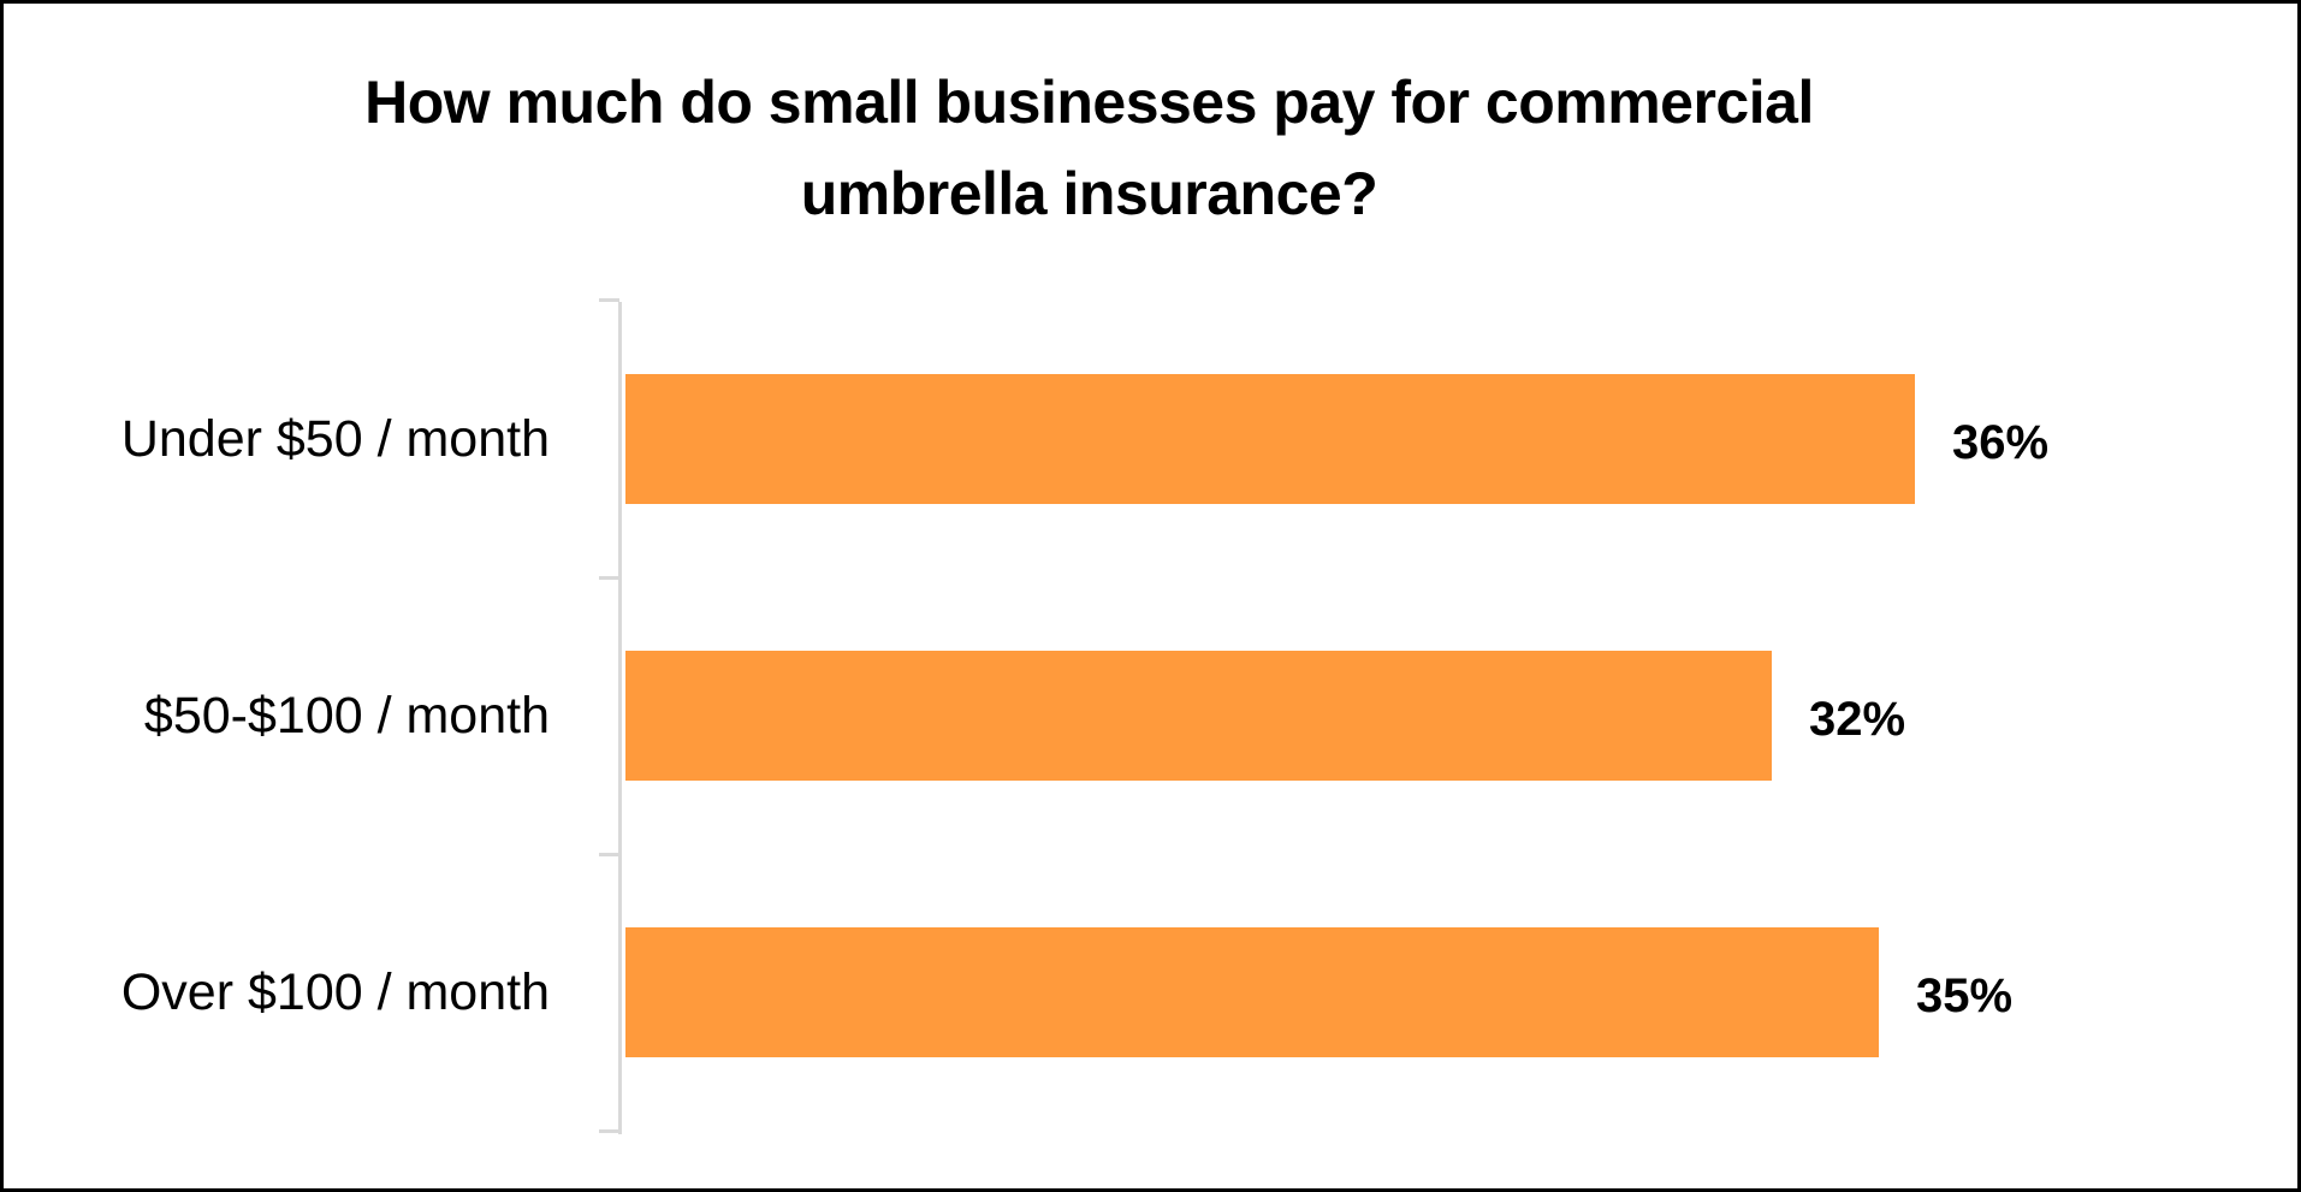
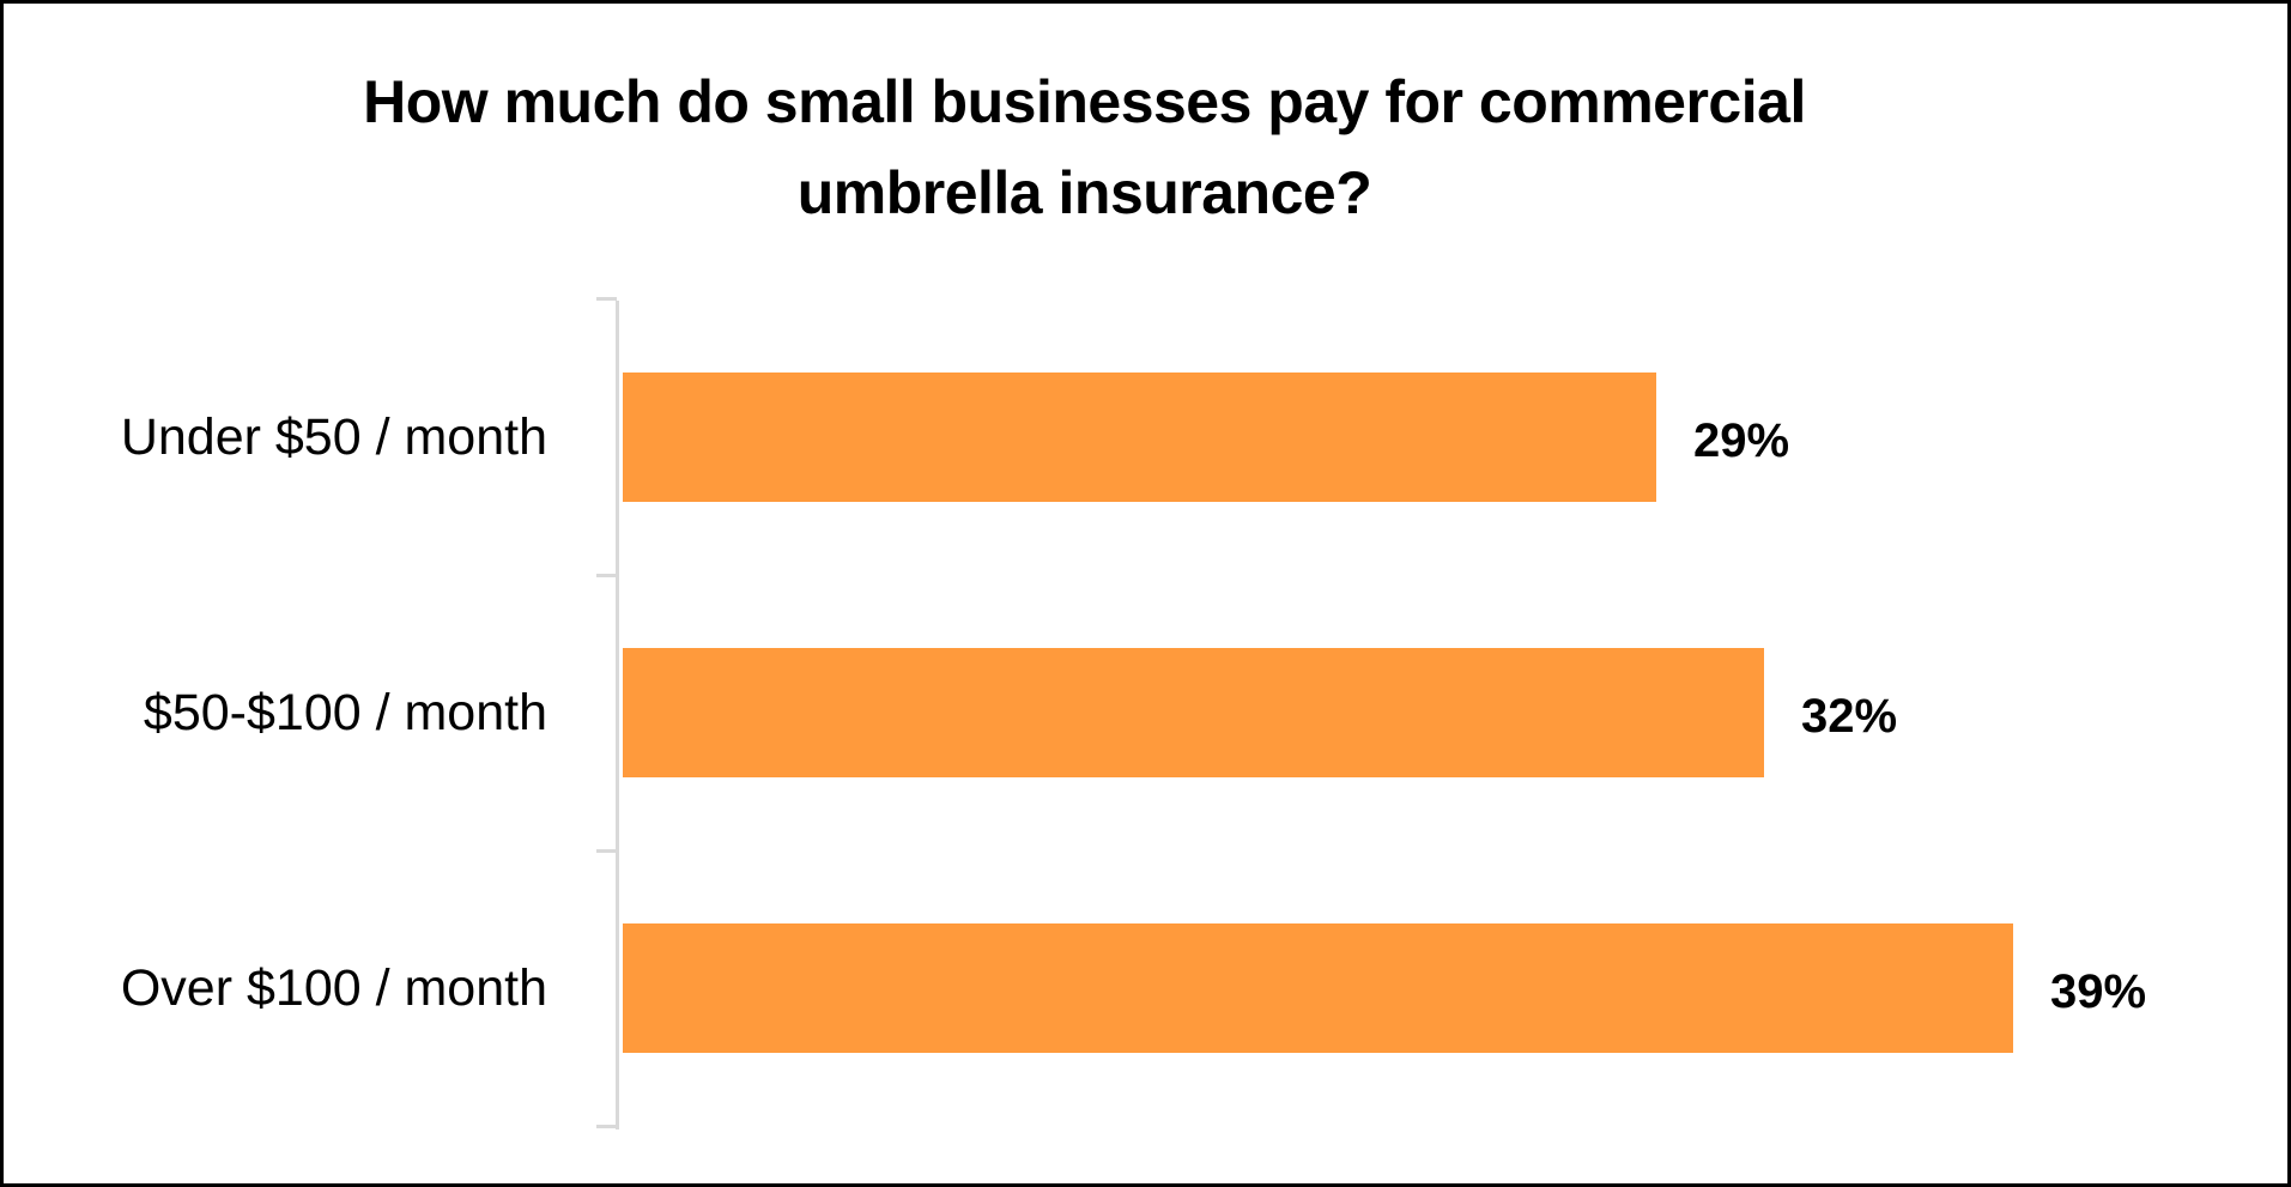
Under $50 / month: 36% -> 29%
Over $100 / month: 35% -> 39%
